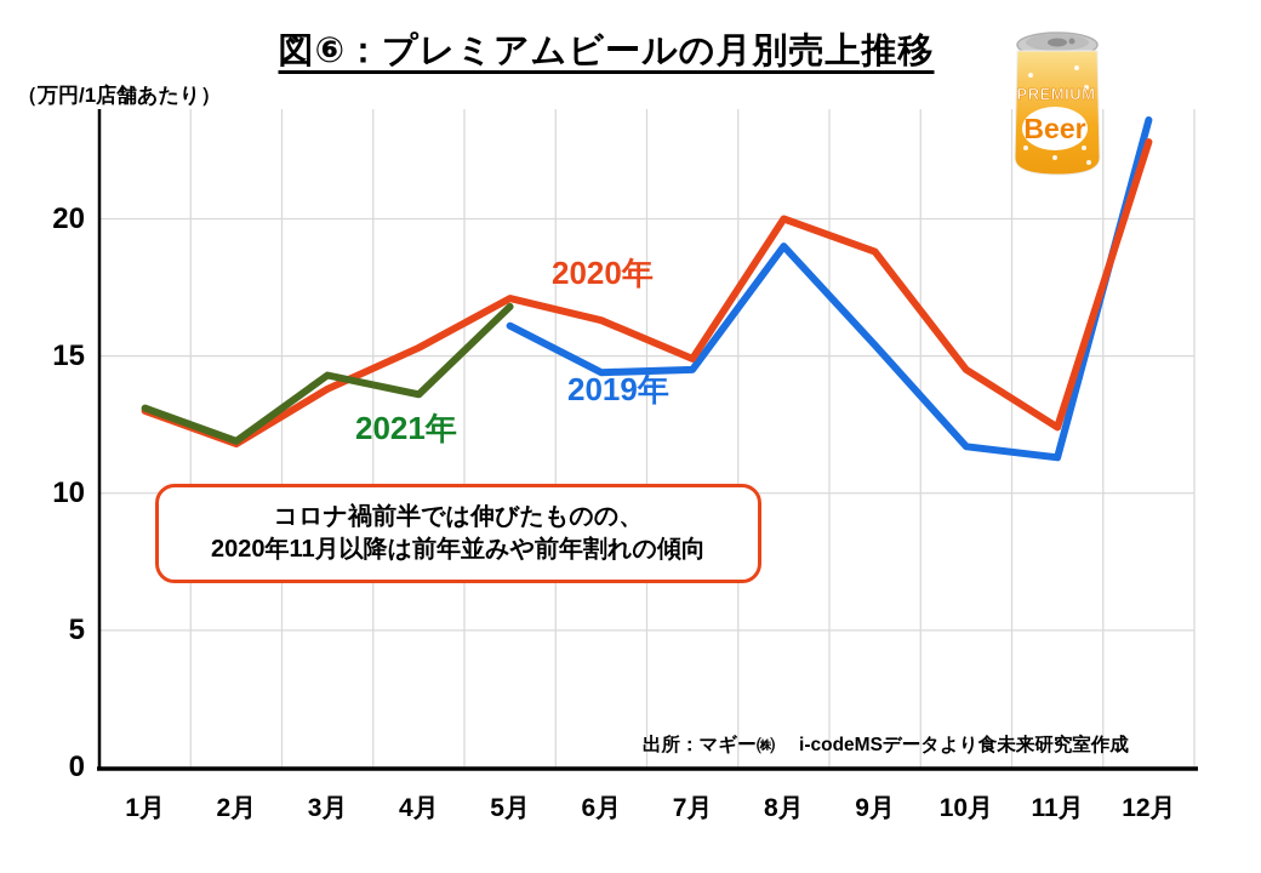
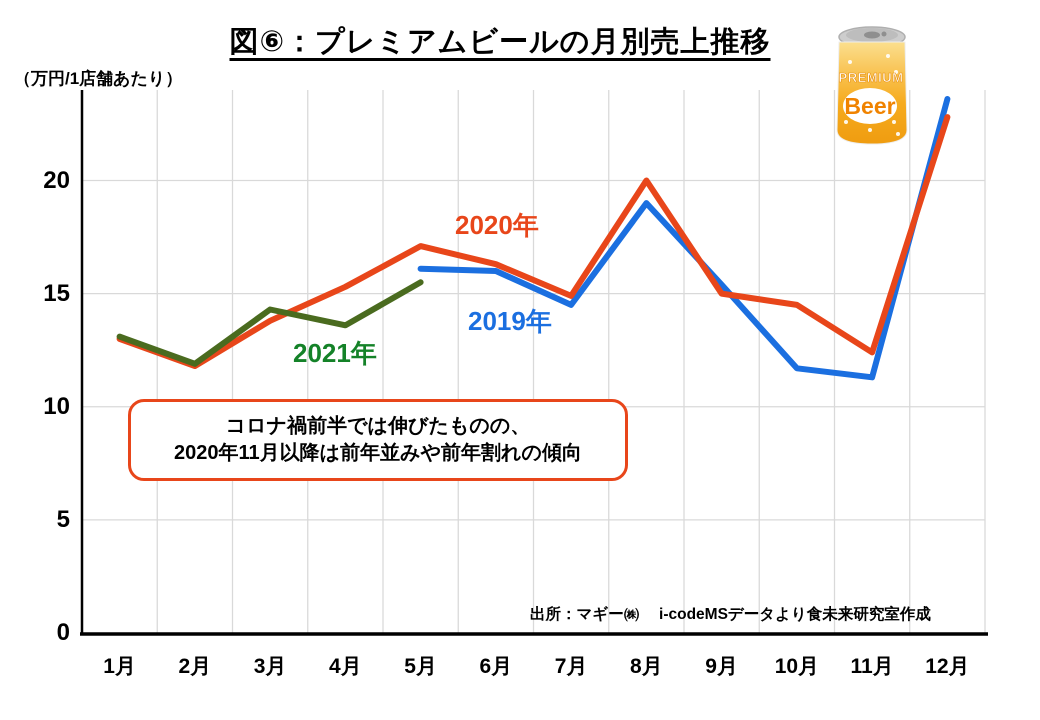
2021年/5月: 16.8 -> 15.5
2019年/6月: 14.4 -> 16.0
2020年/9月: 18.8 -> 15.0
